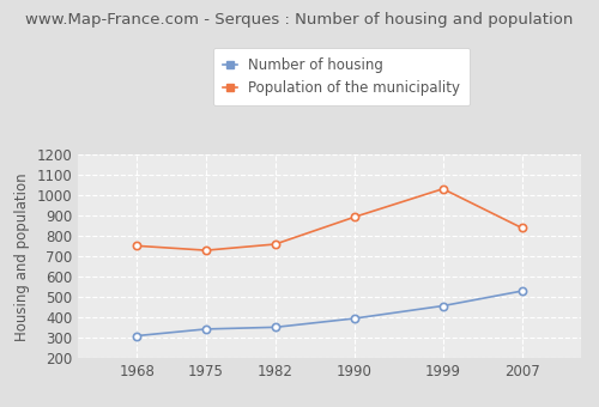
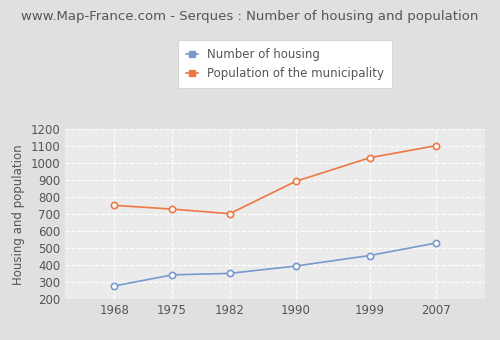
Number of housing/1968: 310 -> 280
Population of the municipality/1982: 760 -> 700
Population of the municipality/2007: 840 -> 1100
